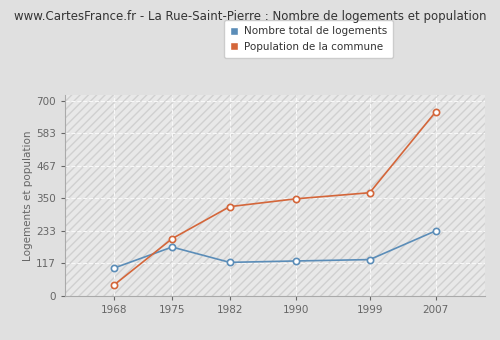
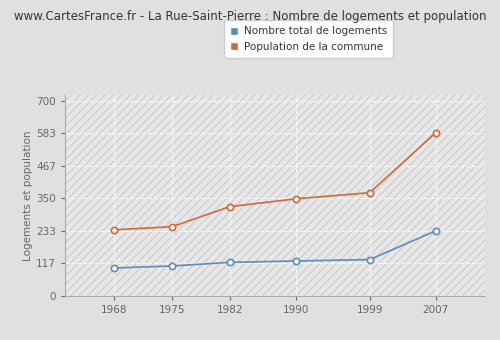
Population de la commune/1968: 40 -> 237
Nombre total de logements/1975: 175 -> 107
Population de la commune/1975: 205 -> 248
Population de la commune/2007: 660 -> 585
